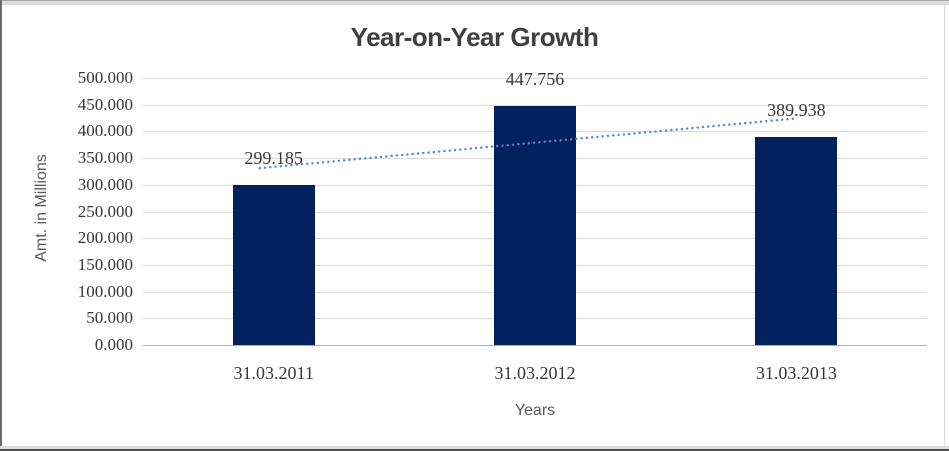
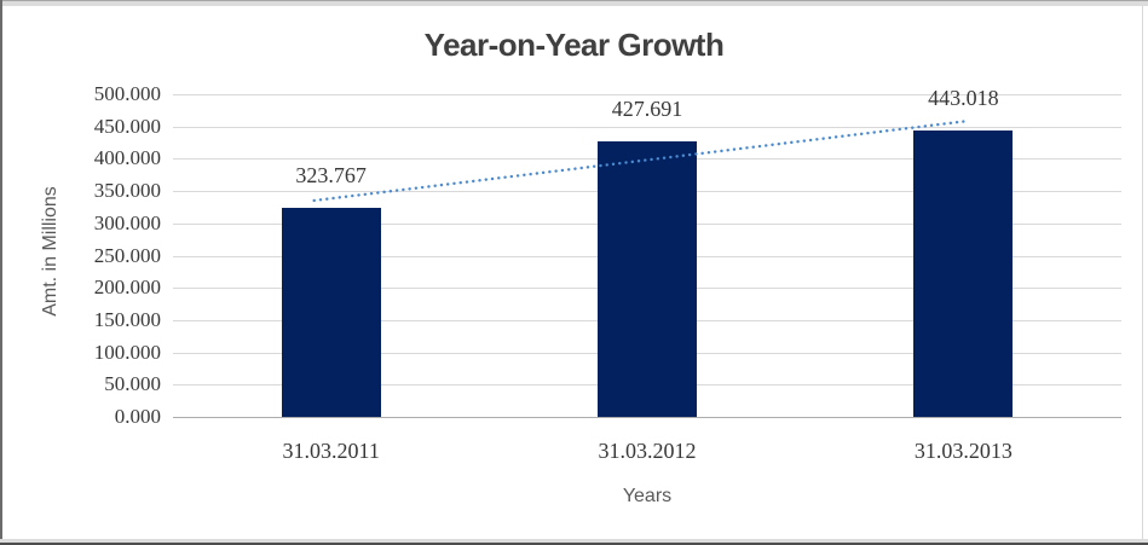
31.03.2011: 299.185 -> 323.767
31.03.2012: 447.756 -> 427.691
31.03.2013: 389.938 -> 443.018
